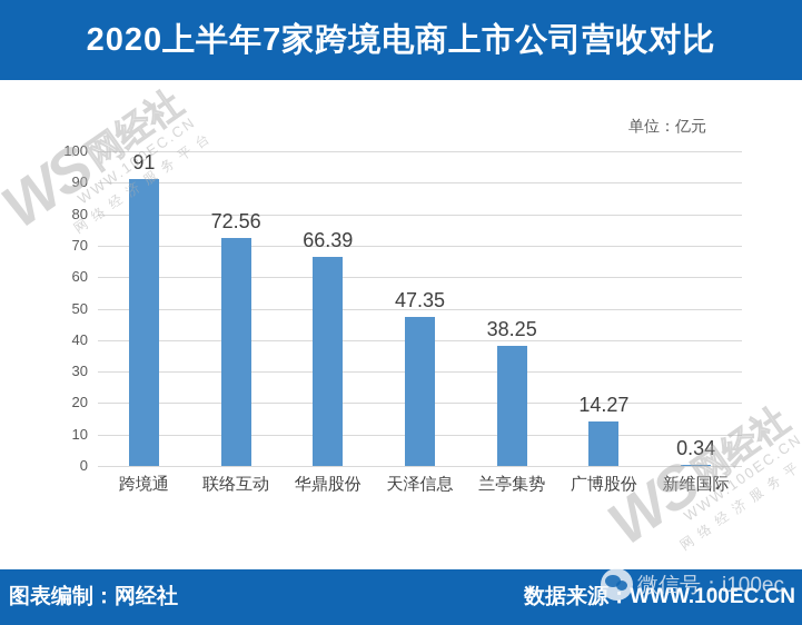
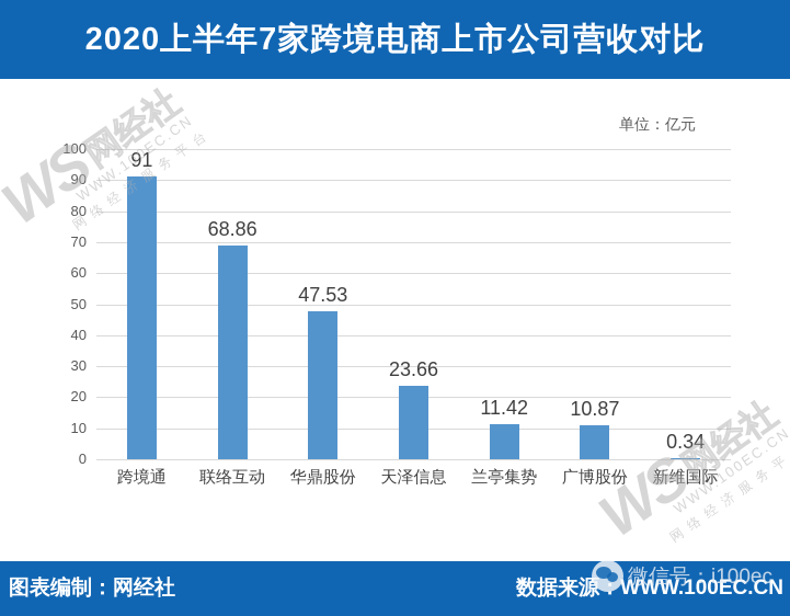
联络互动: 72.56 -> 68.86
华鼎股份: 66.39 -> 47.53
天泽信息: 47.35 -> 23.66
兰亭集势: 38.25 -> 11.42
广博股份: 14.27 -> 10.87
